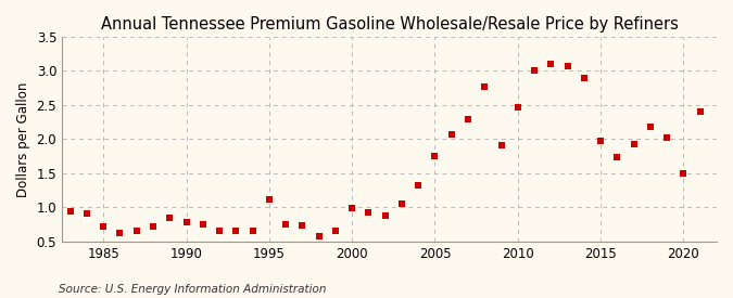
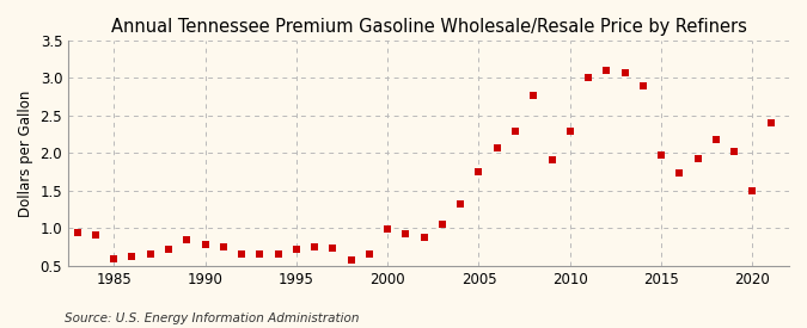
1985: 0.72 -> 0.59
1995: 1.12 -> 0.72
2010: 2.46 -> 2.30
